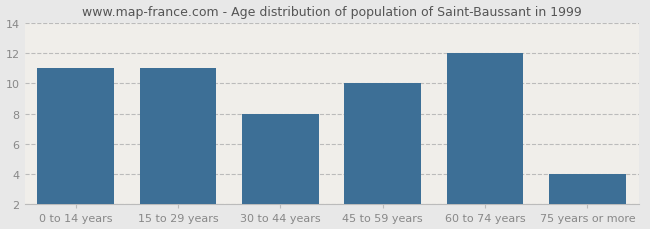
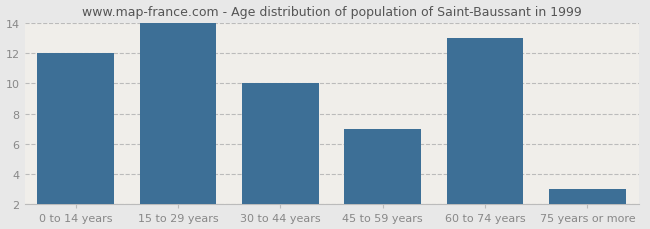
0 to 14 years: 11 -> 12
15 to 29 years: 11 -> 14
30 to 44 years: 8 -> 10
45 to 59 years: 10 -> 7
60 to 74 years: 12 -> 13
75 years or more: 4 -> 3
